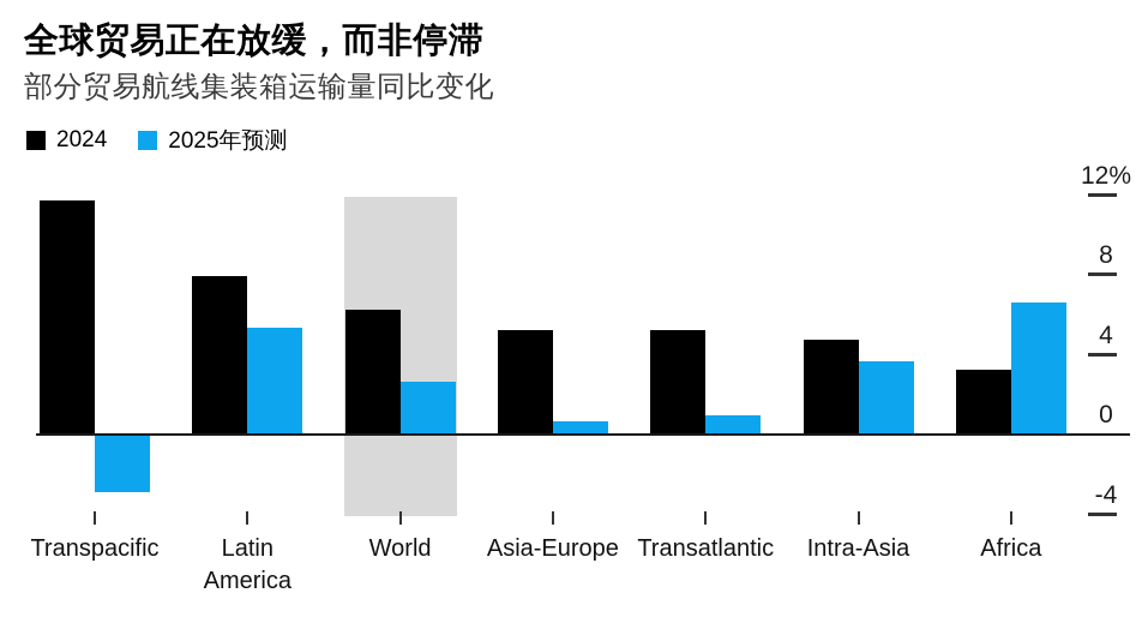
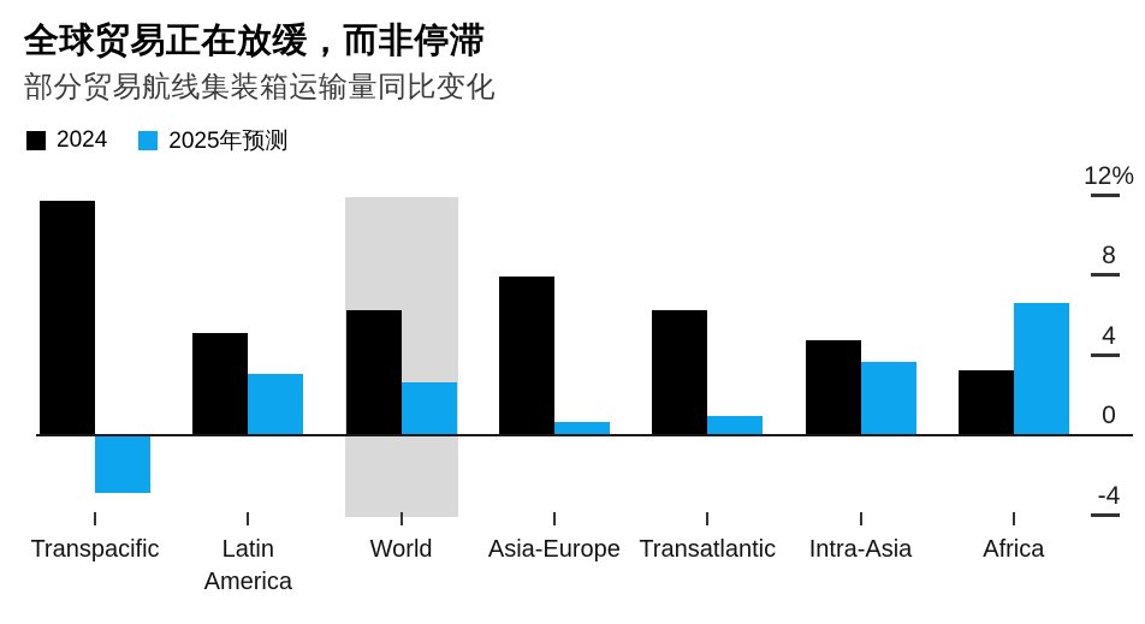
2024/Latin America: 8.0 -> 5.2
2025年预测/Latin America: 5.4 -> 3.1
2024/Asia-Europe: 5.3 -> 8.0
2024/Transatlantic: 5.3 -> 6.3
